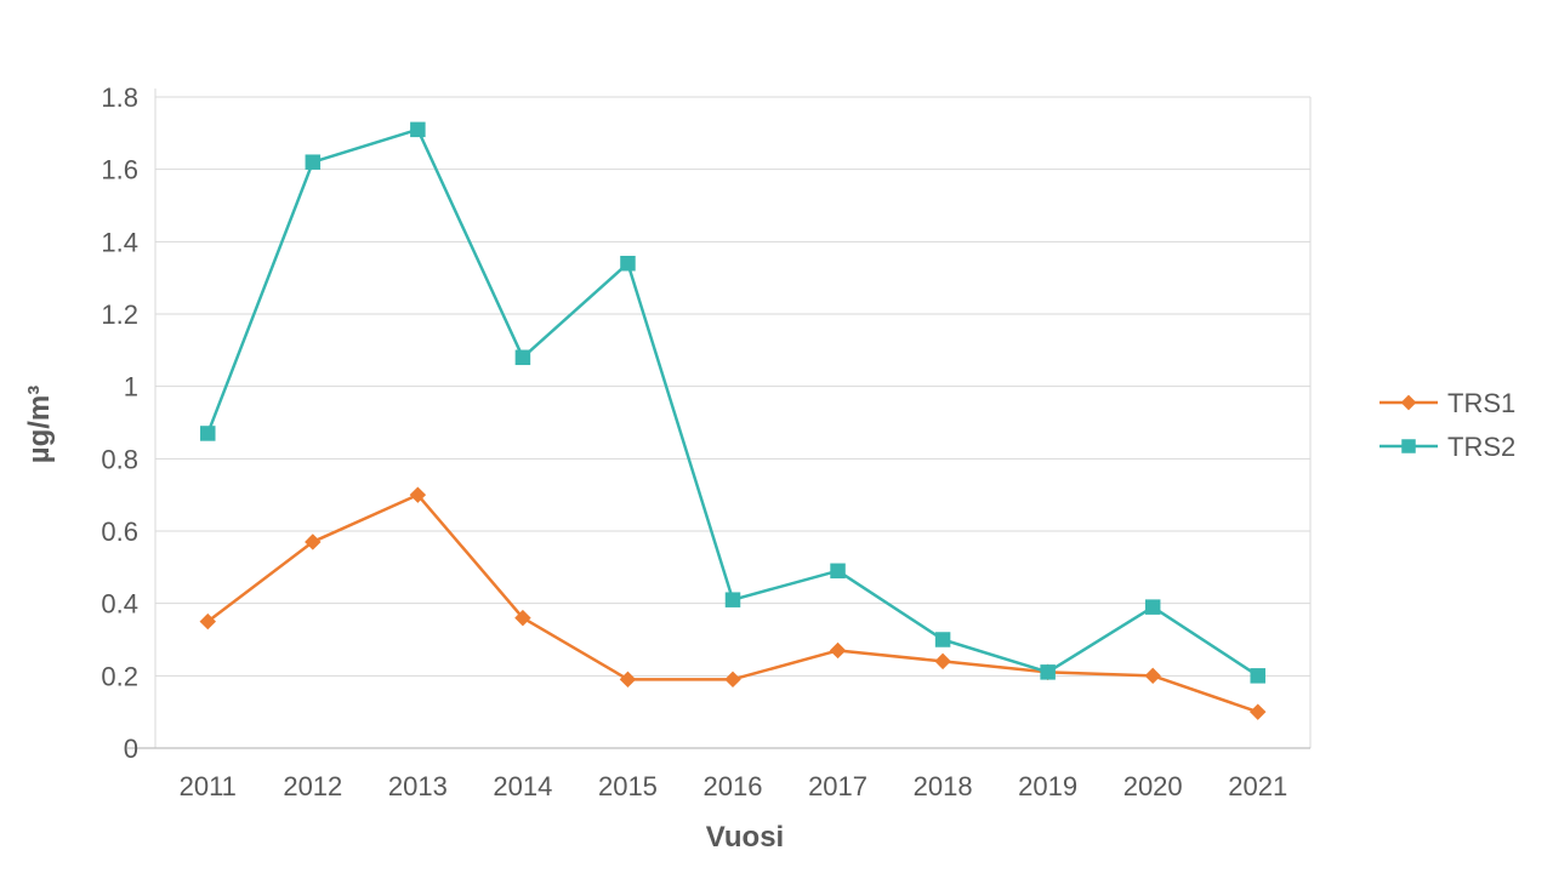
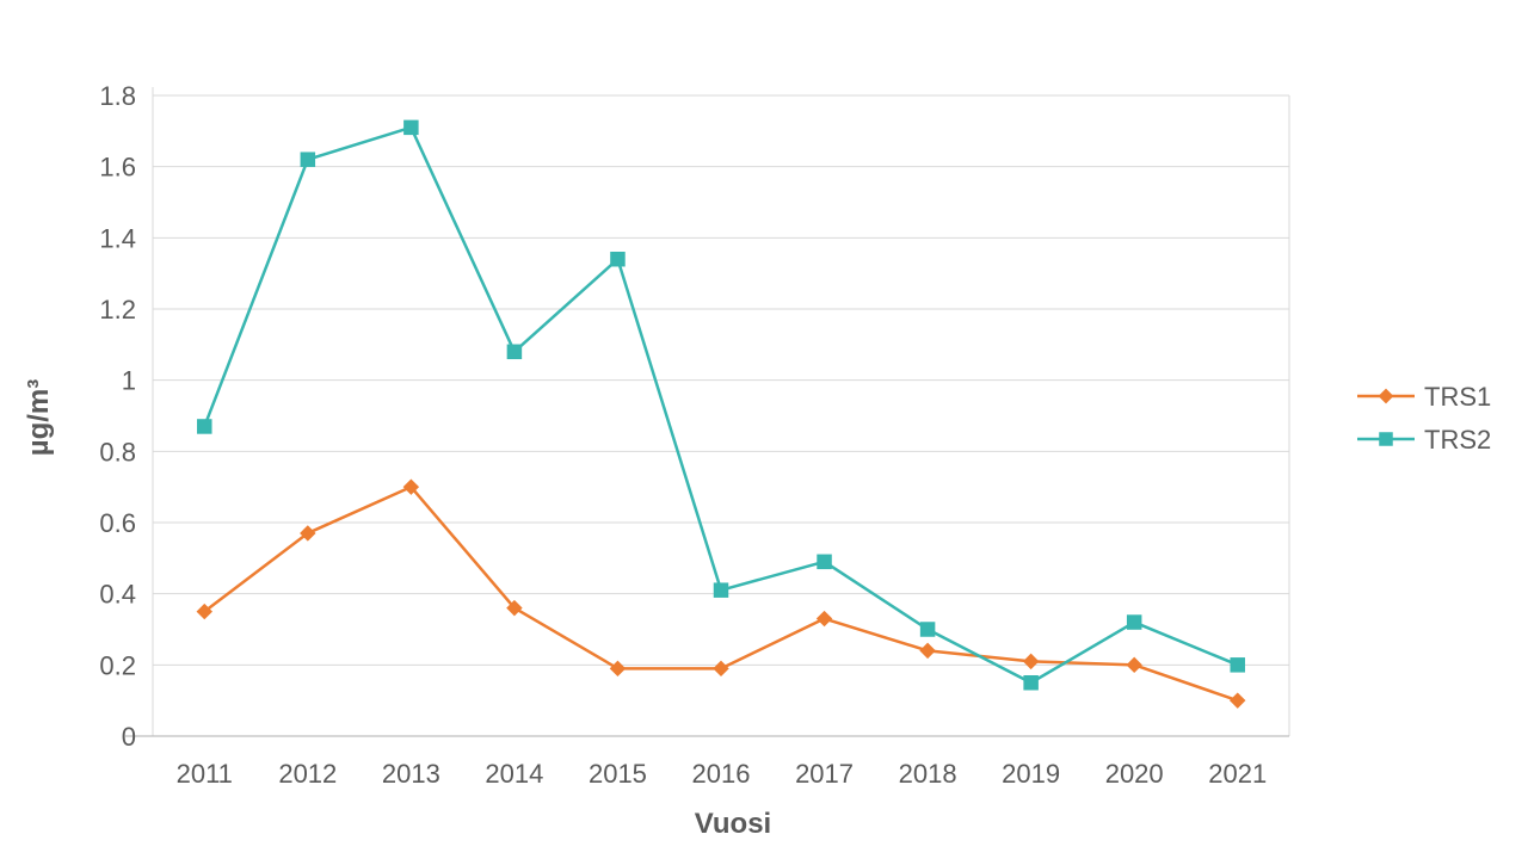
TRS1/2017: 0.27 -> 0.33
TRS2/2019: 0.21 -> 0.15
TRS2/2020: 0.39 -> 0.32
